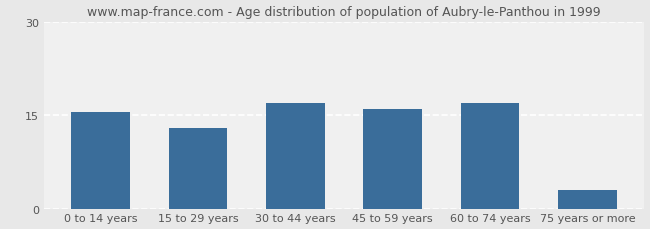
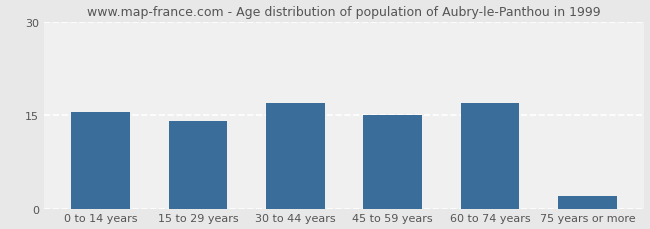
15 to 29 years: 13.0 -> 14.0
45 to 59 years: 16.0 -> 15.0
75 years or more: 3.0 -> 2.0
